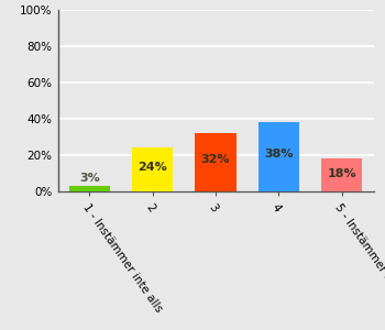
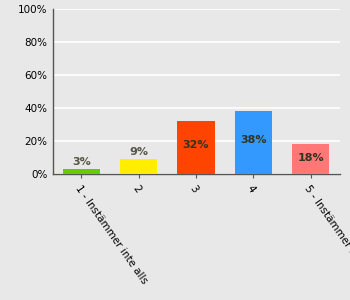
2: 24% -> 9%
